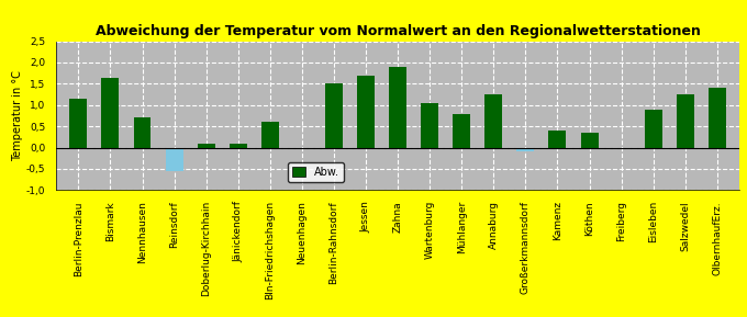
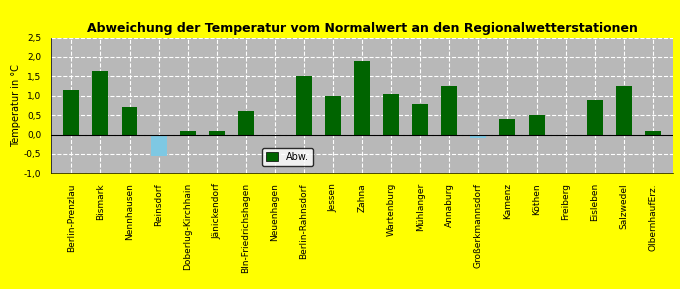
Jessen: 1,70 -> 1,00
Köthen: 0,35 -> 0,50
OlbernhaufErz.: 1,40 -> 0,10
